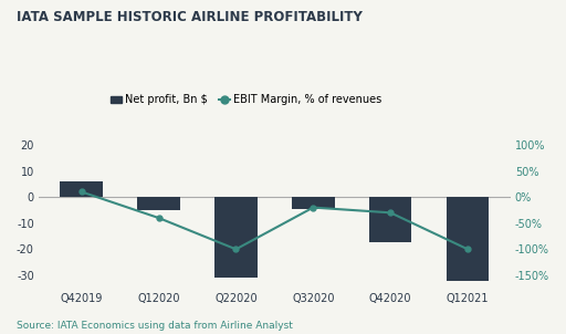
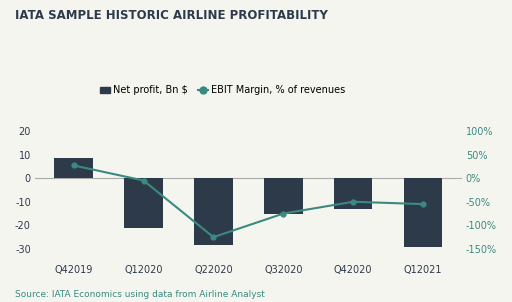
Net profit, Bn $/Q42019: 6.0 -> 8.5
EBIT Margin, % of revenues/Q42019: 10% -> 27%
Net profit, Bn $/Q12020: -5.0 -> -21.0
EBIT Margin, % of revenues/Q12020: -40% -> -5%
Net profit, Bn $/Q22020: -31.0 -> -28.5
EBIT Margin, % of revenues/Q22020: -100% -> -125%
Net profit, Bn $/Q32020: -4.5 -> -15.0
EBIT Margin, % of revenues/Q32020: -20% -> -75%
Net profit, Bn $/Q42020: -17.5 -> -13.0
EBIT Margin, % of revenues/Q42020: -30% -> -50%
Net profit, Bn $/Q12021: -32.0 -> -29.0
EBIT Margin, % of revenues/Q12021: -100% -> -55%
